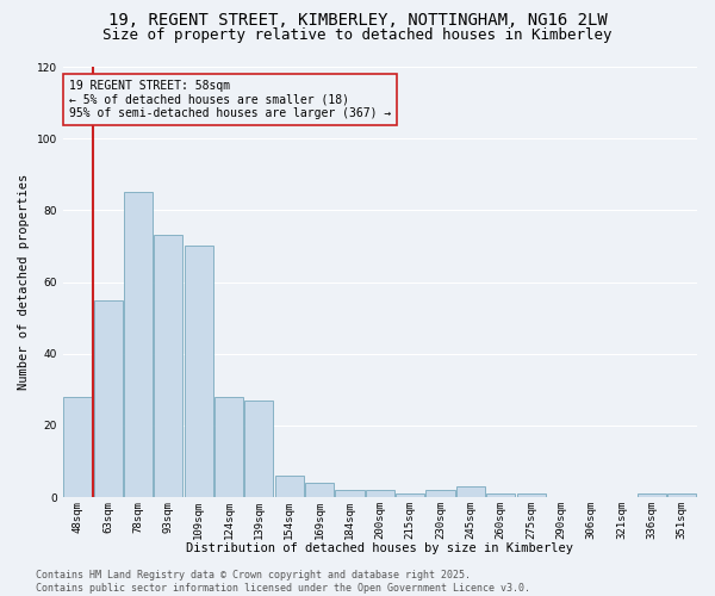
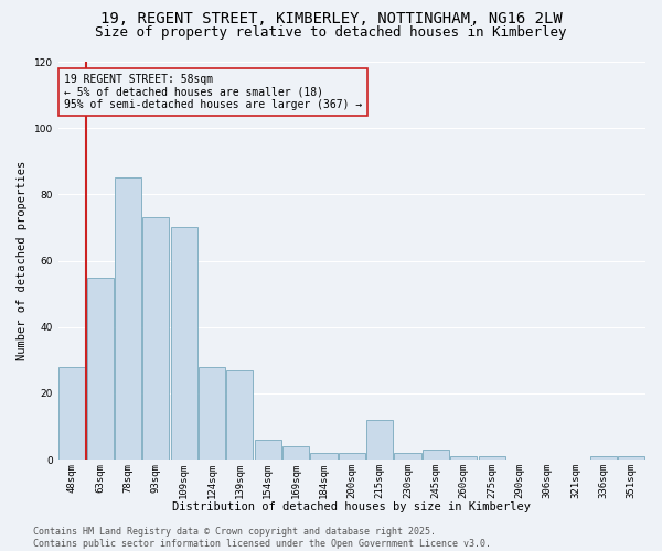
215sqm: 1 -> 12
